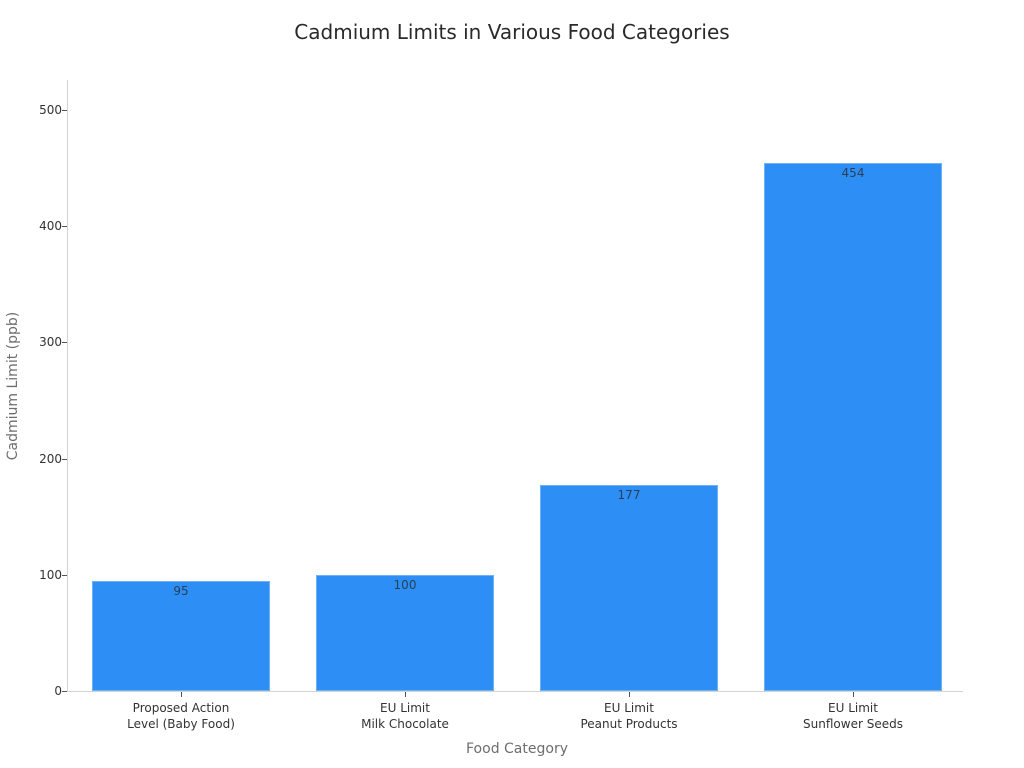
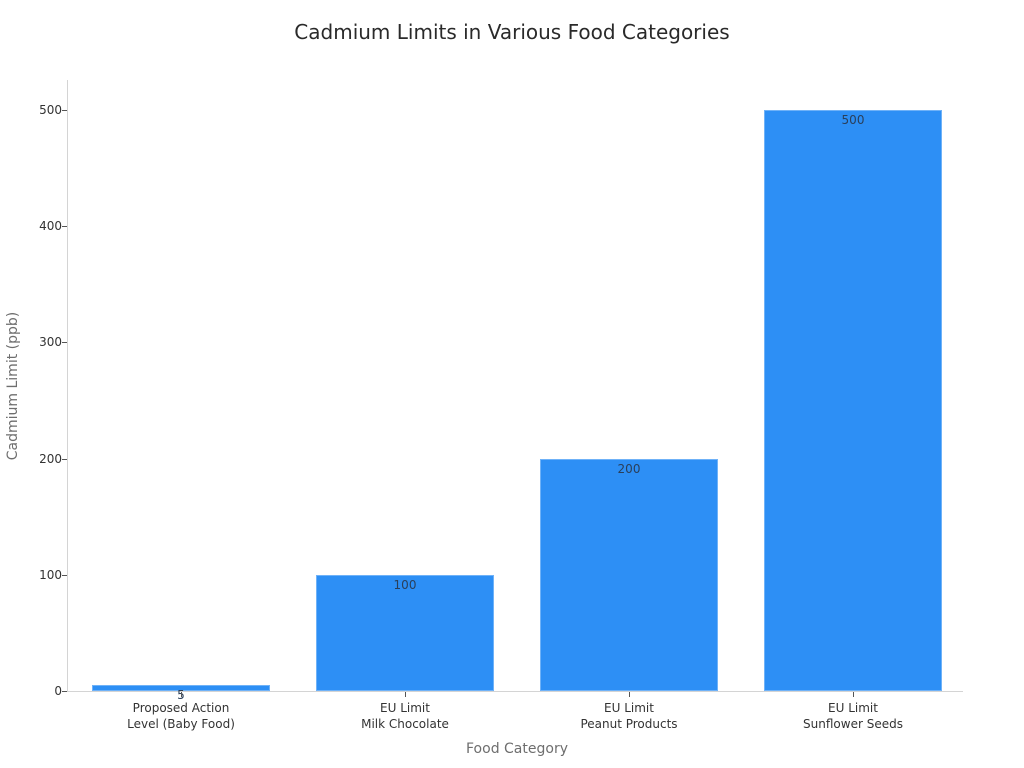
Proposed Action Level (Baby Food): 95 -> 5
EU Limit Peanut Products: 177 -> 200
EU Limit Sunflower Seeds: 454 -> 500
